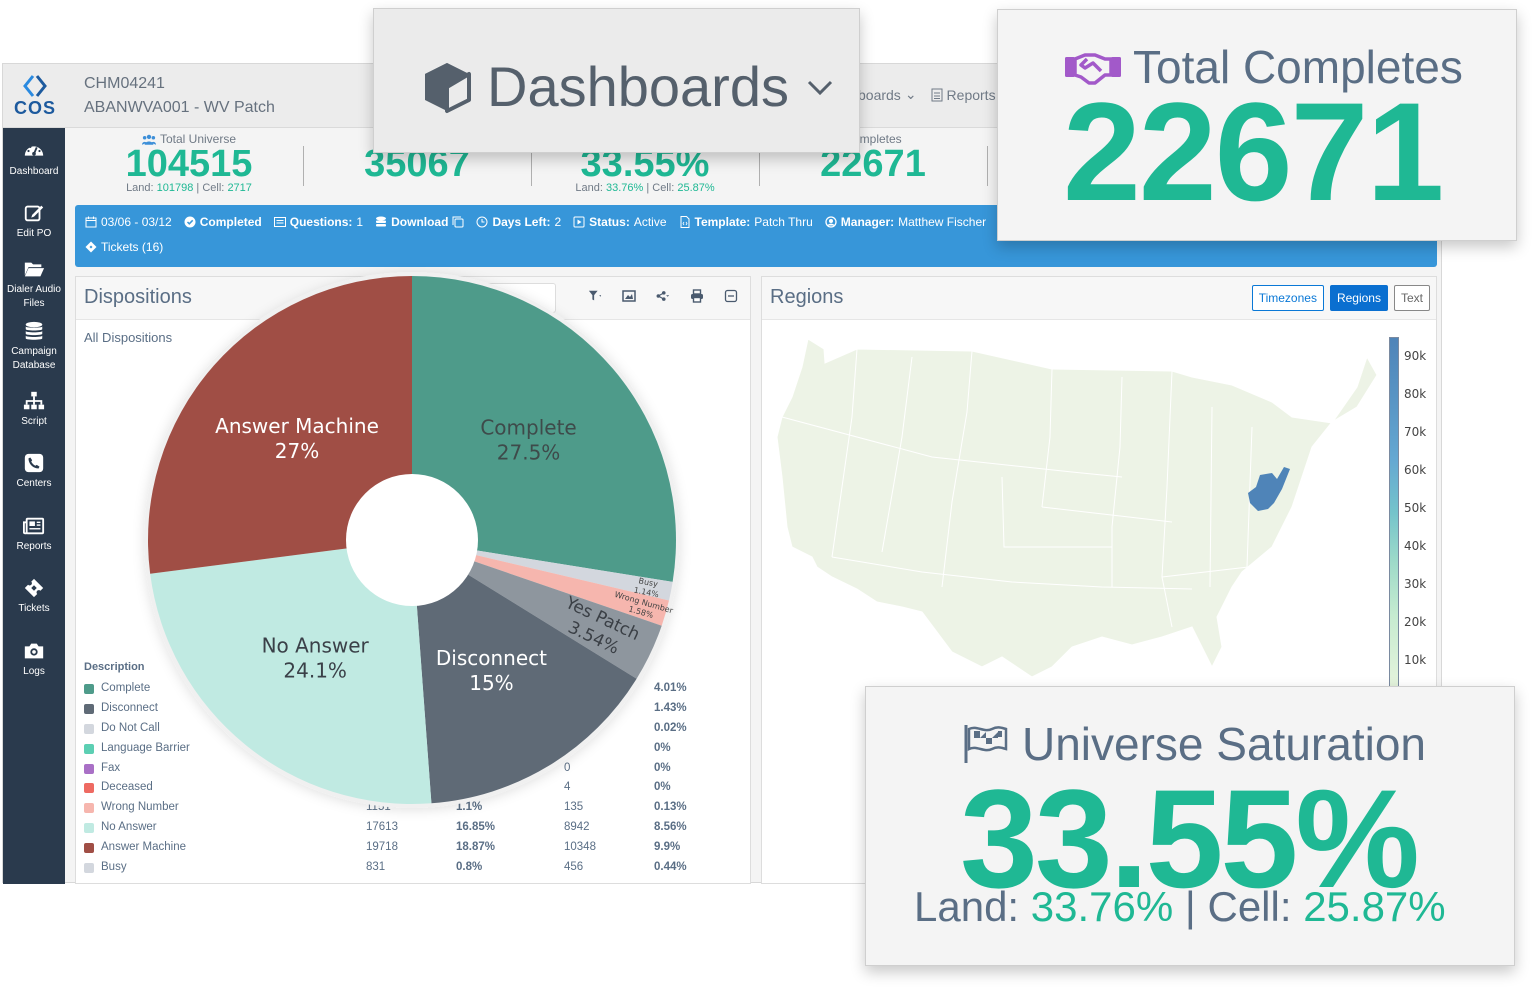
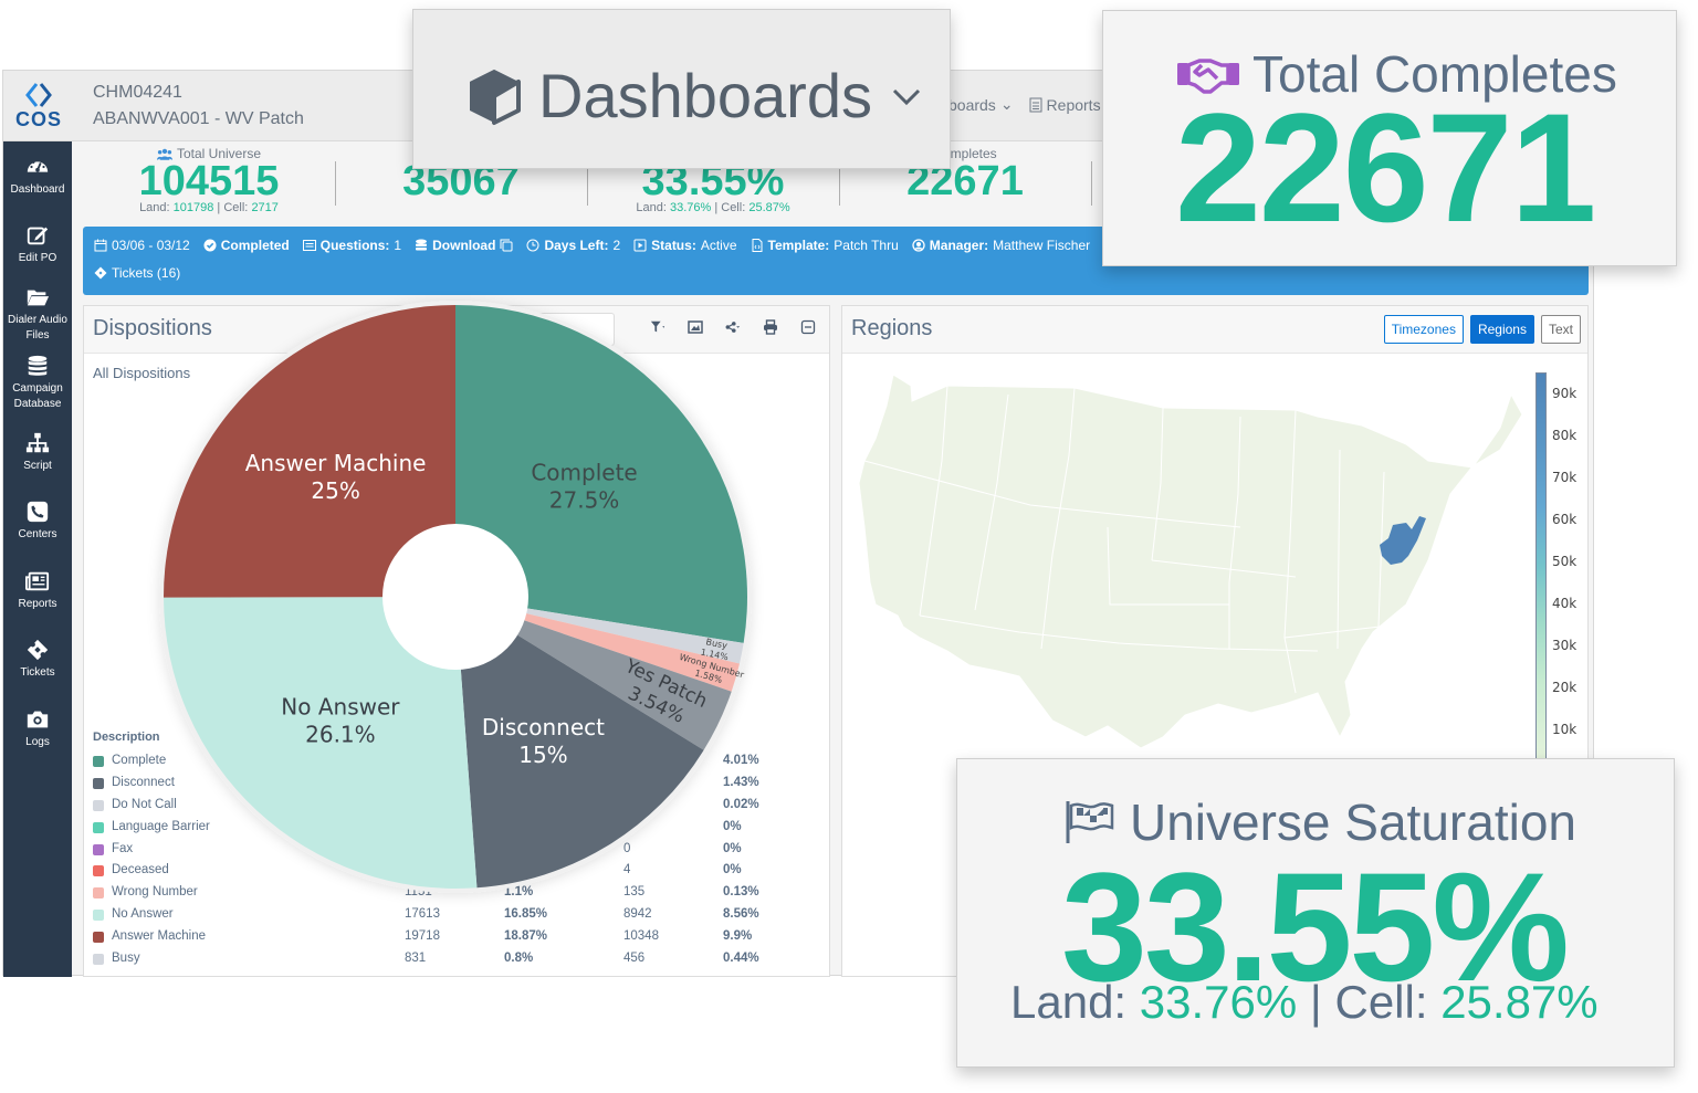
No Answer: 24.1% -> 26.1%
Answer Machine: 27% -> 25%
